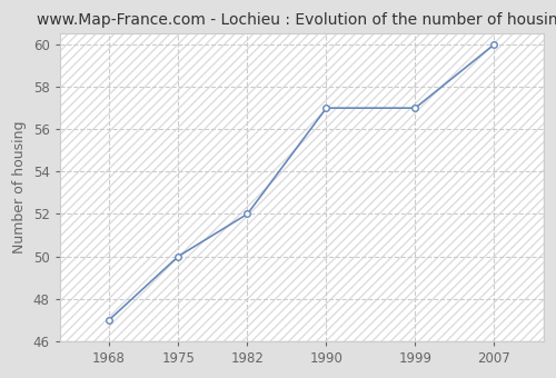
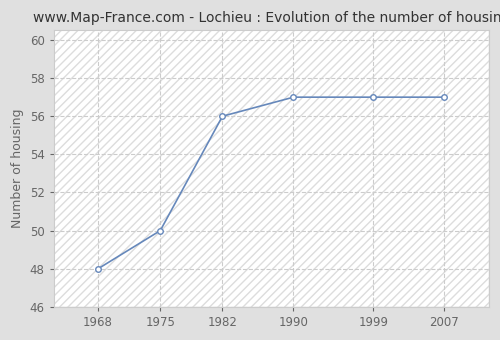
1968: 47 -> 48
1982: 52 -> 56
2007: 60 -> 57
